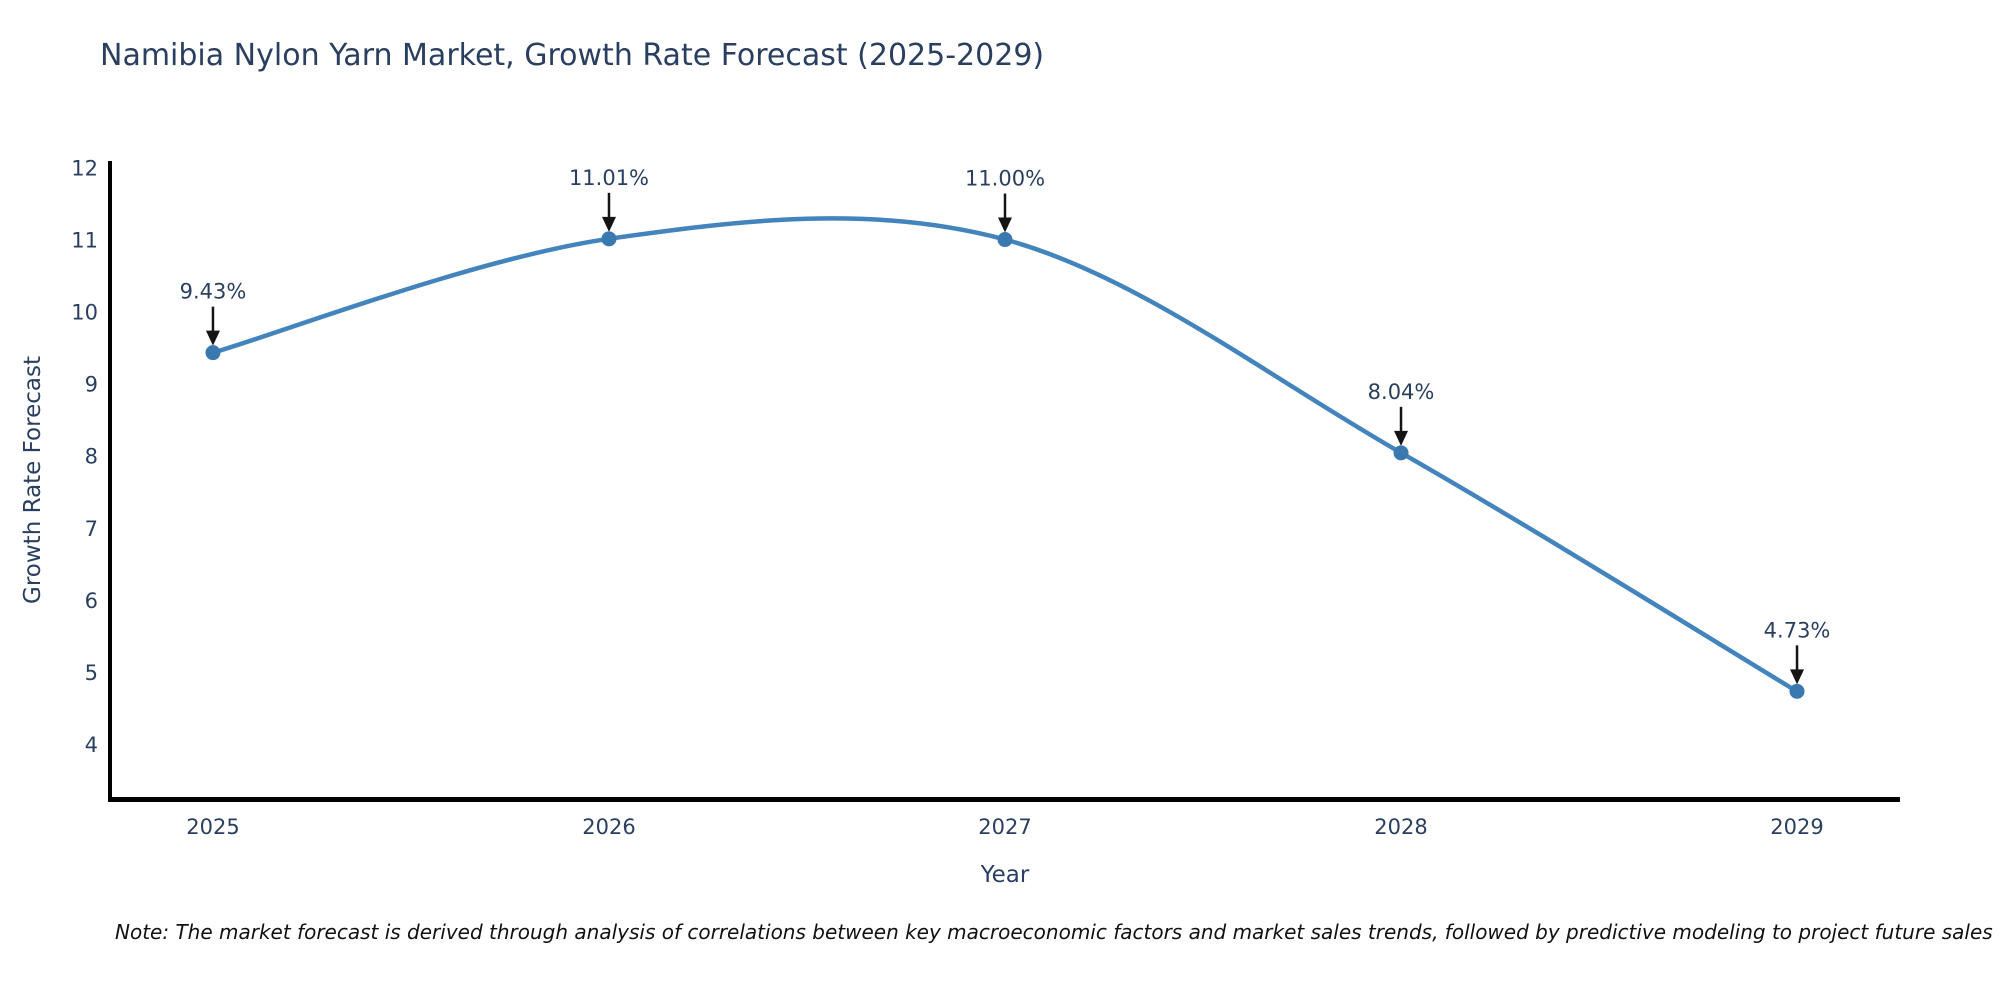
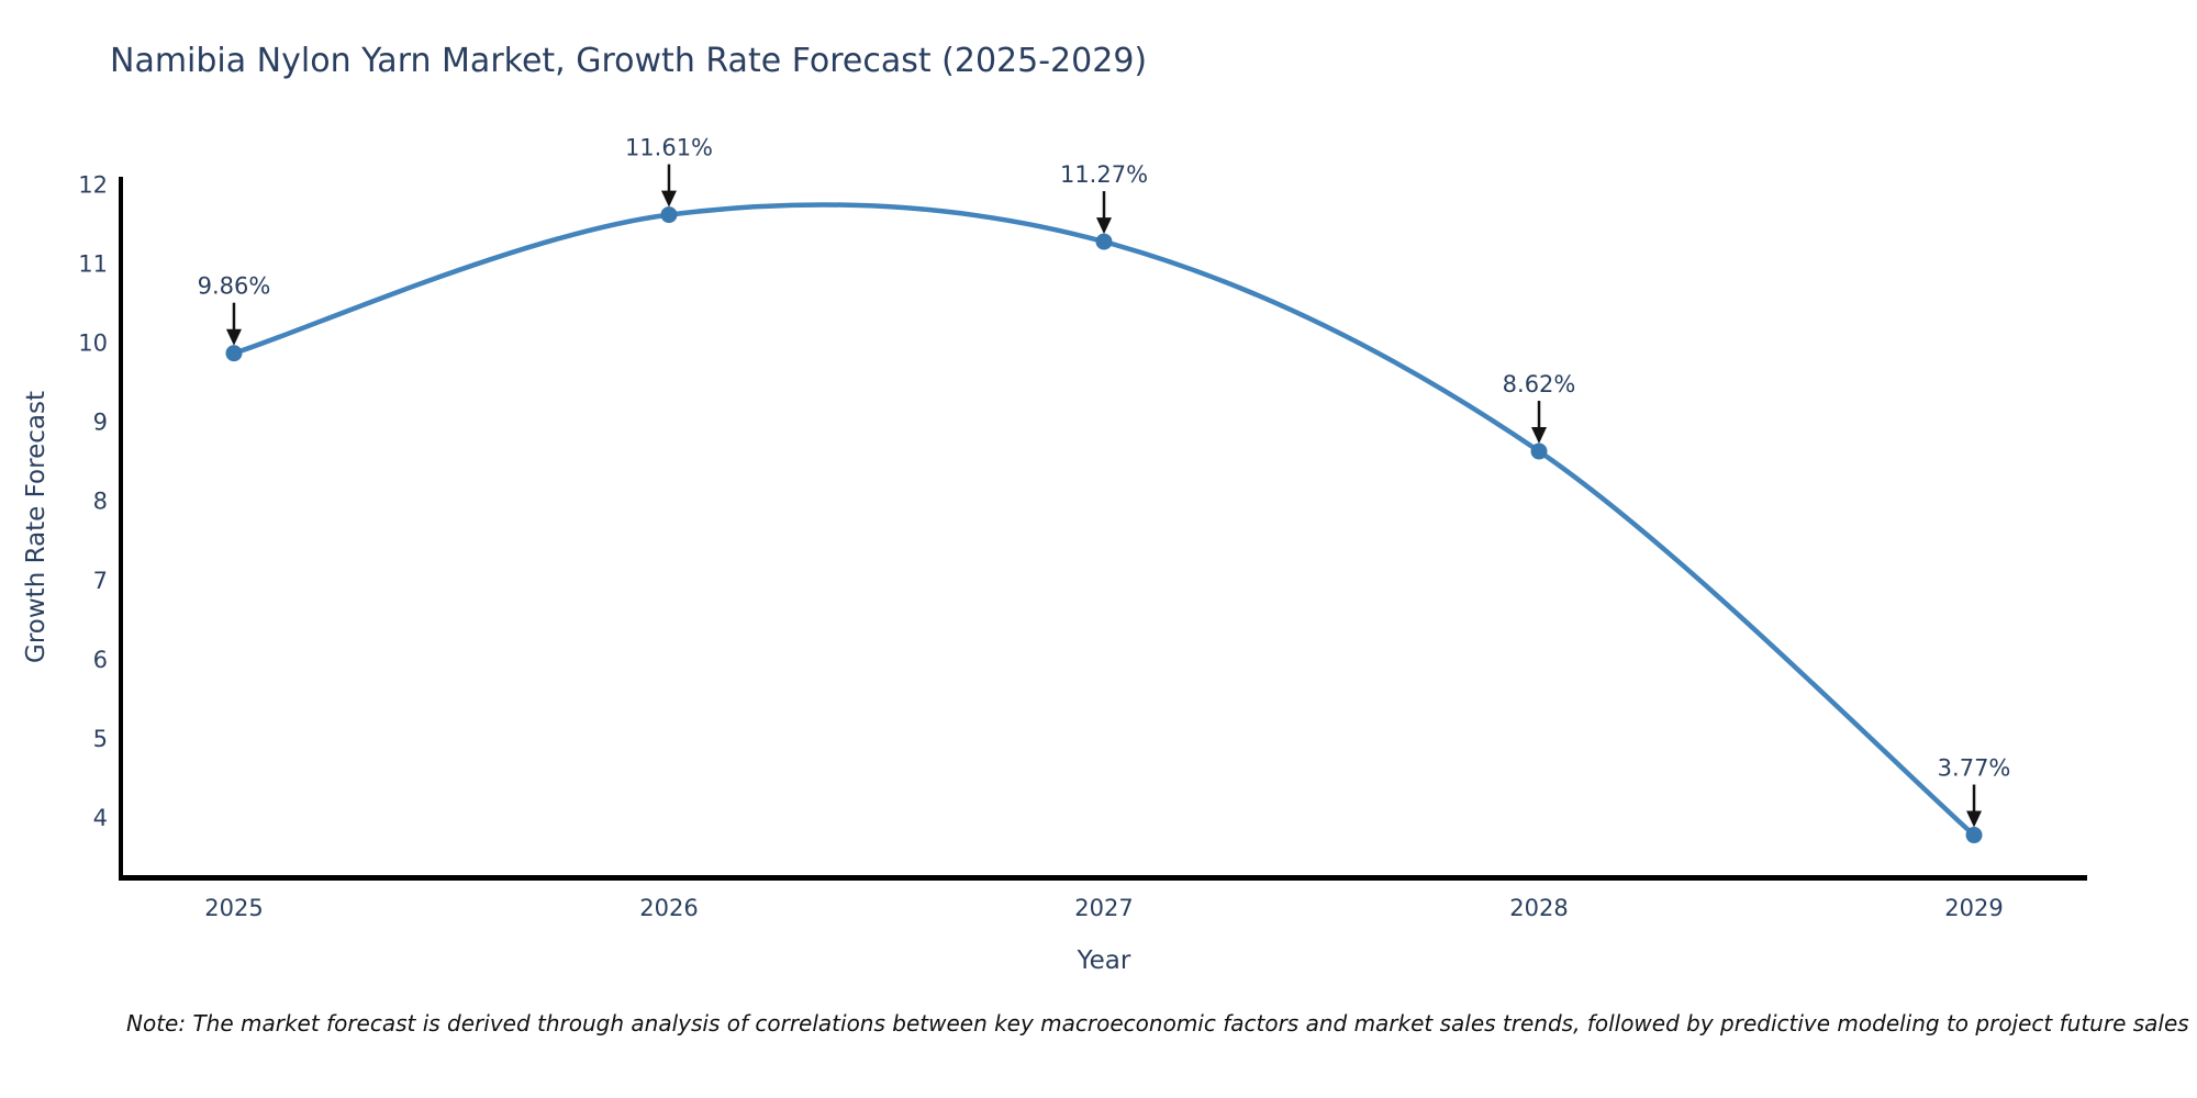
2025: 9.43% -> 9.86%
2026: 11.01% -> 11.61%
2027: 11.00% -> 11.27%
2028: 8.04% -> 8.62%
2029: 4.73% -> 3.77%
